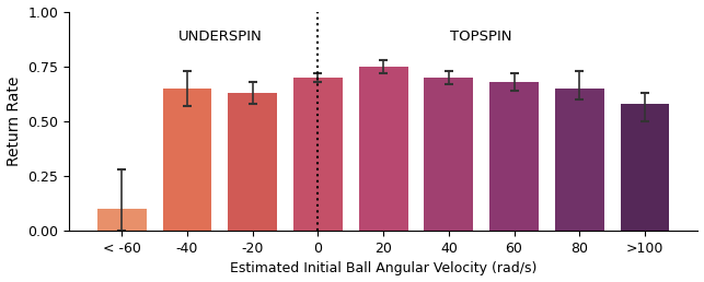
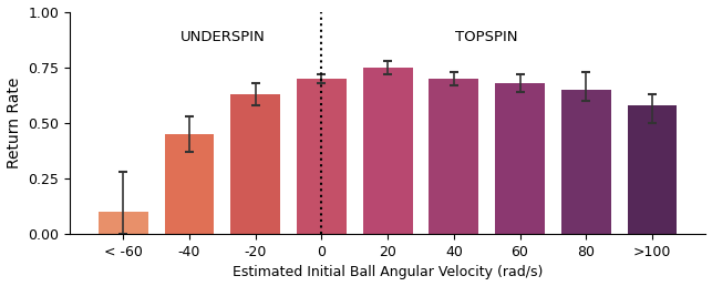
-40: 0.65 -> 0.45
